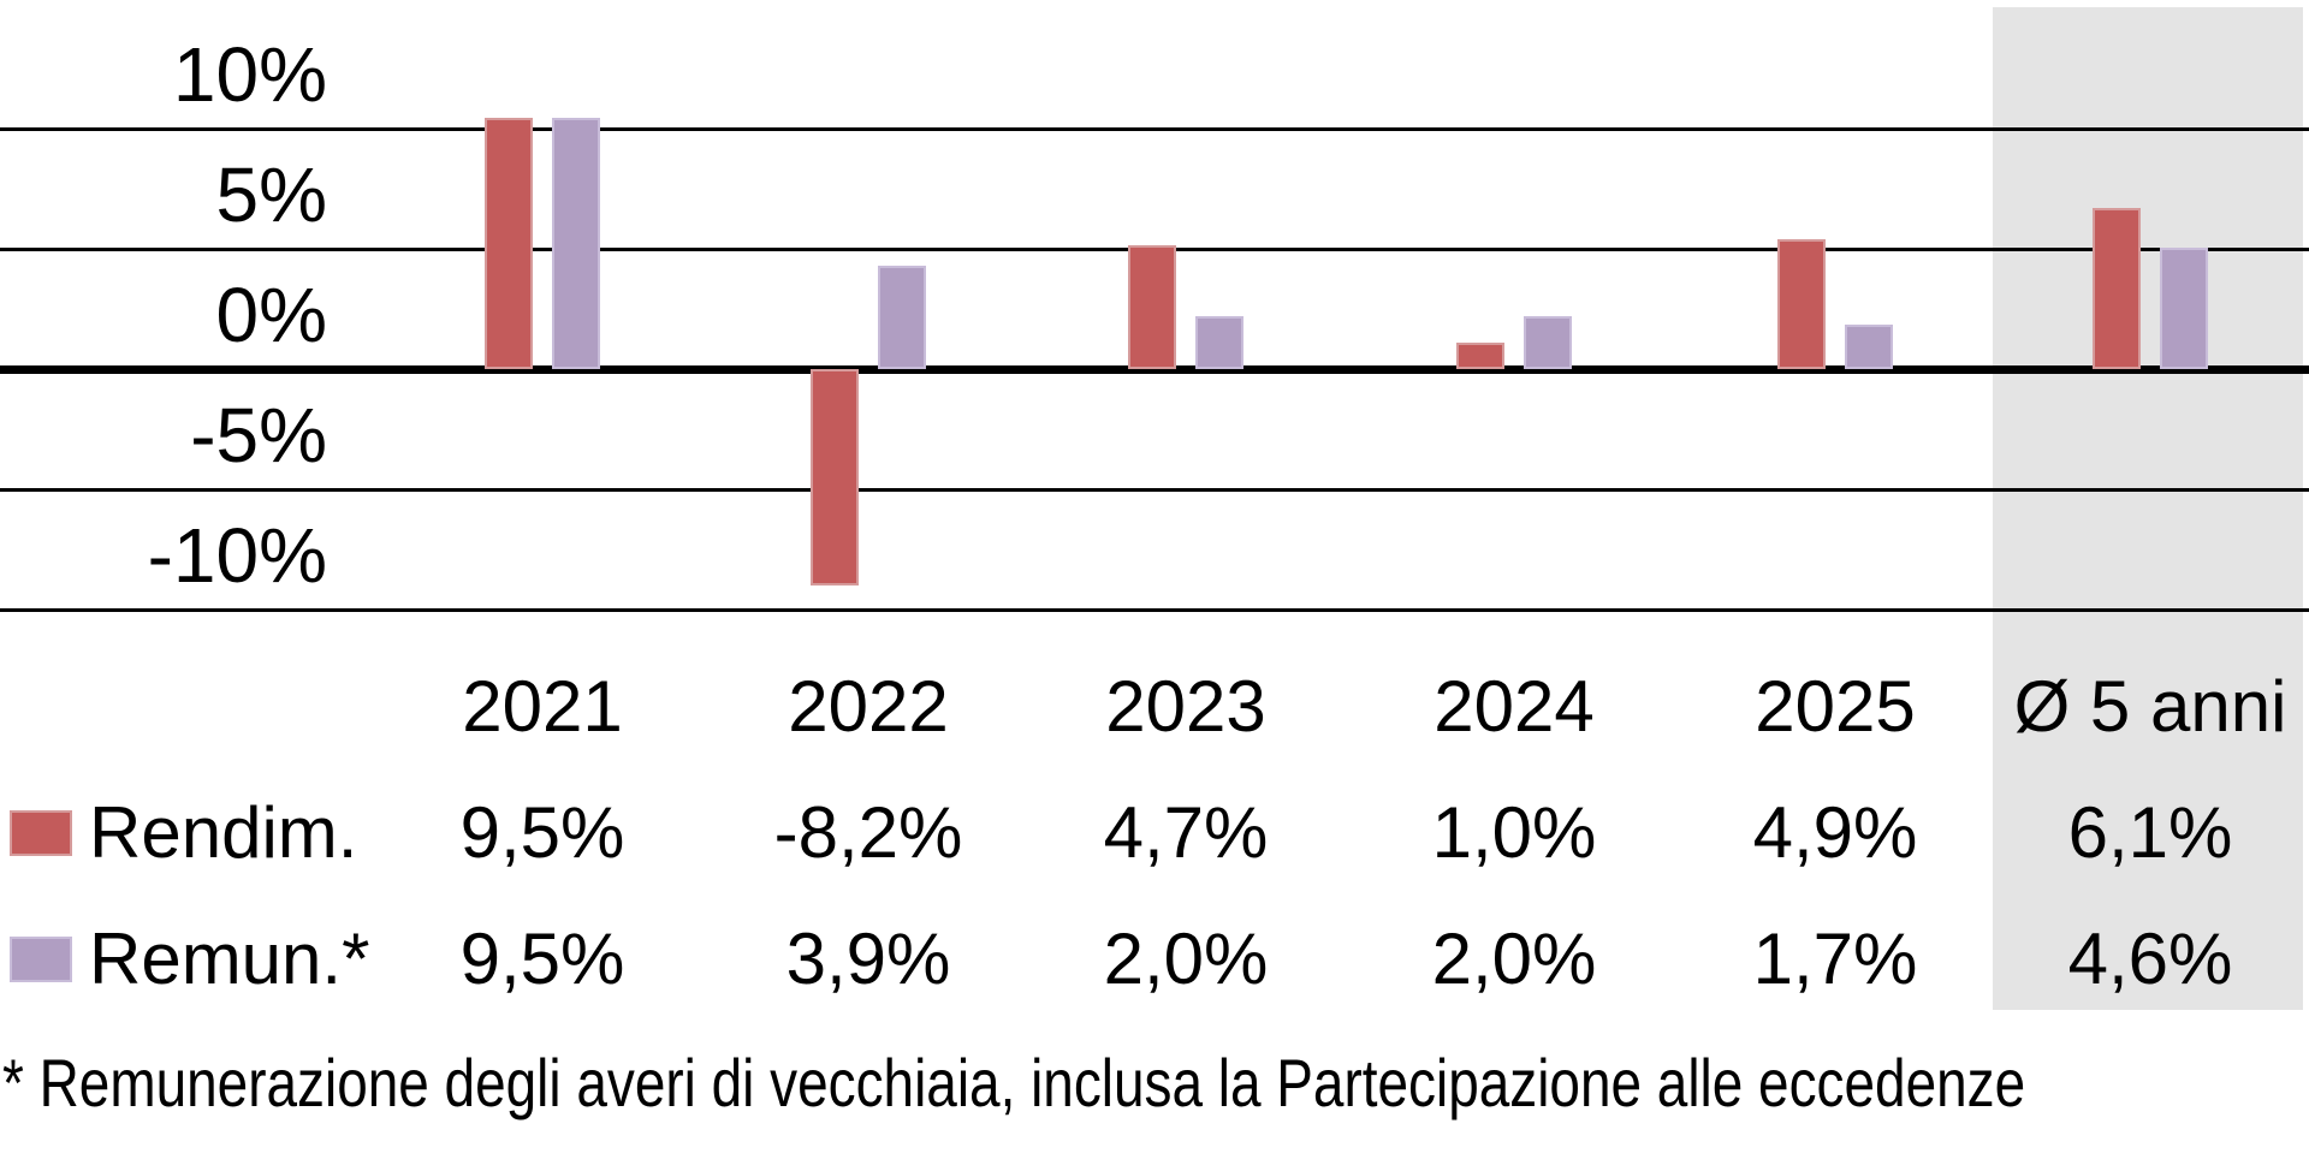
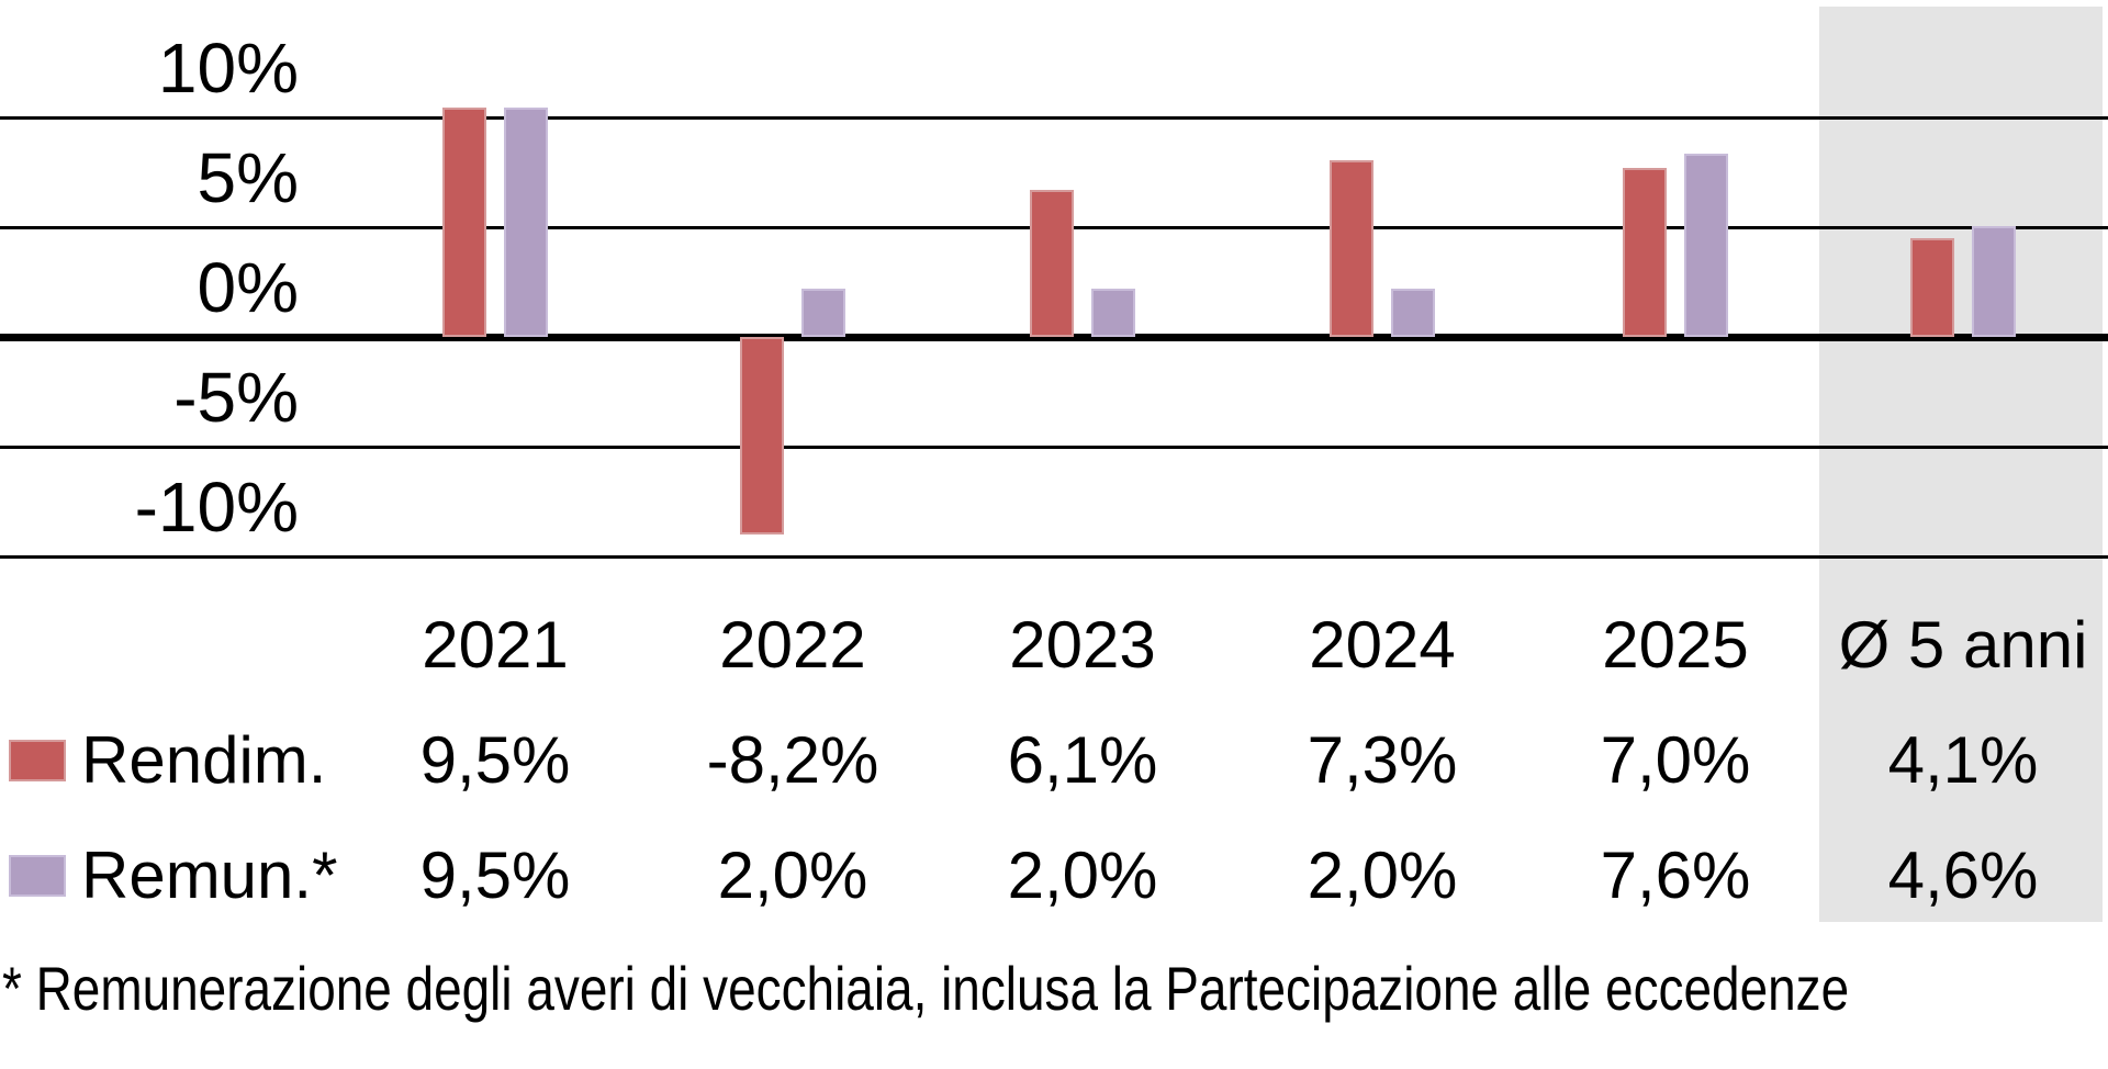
Remun.*/2022: 3,9% -> 2,0%
Rendim./2023: 4,7% -> 6,1%
Rendim./2024: 1,0% -> 7,3%
Rendim./2025: 4,9% -> 7,0%
Remun.*/2025: 1,7% -> 7,6%
Rendim./Ø 5 anni: 6,1% -> 4,1%
